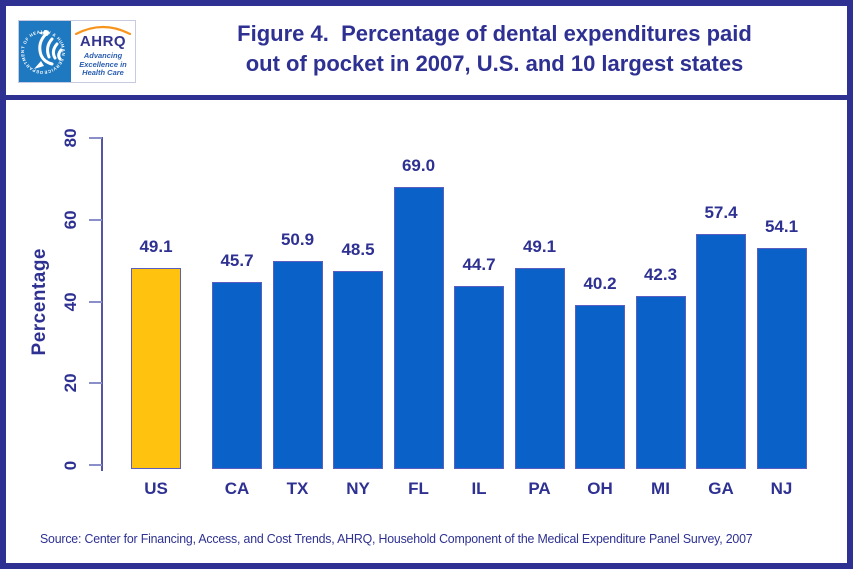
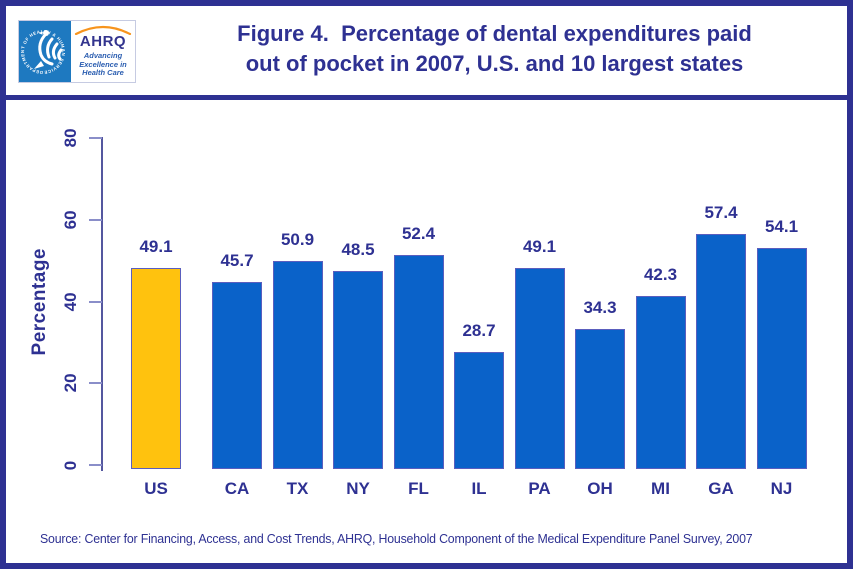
FL: 69.0 -> 52.4
IL: 44.7 -> 28.7
OH: 40.2 -> 34.3
